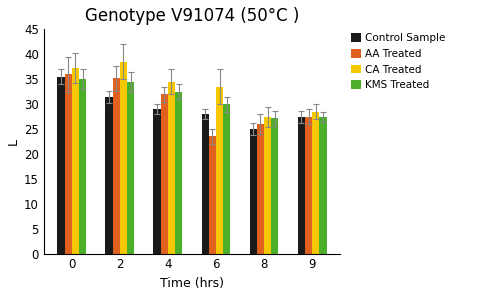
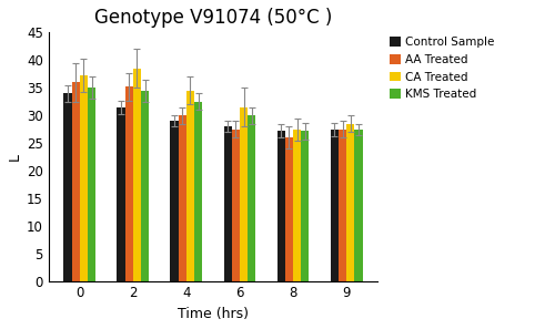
Control Sample/0: 35.5 -> 34.0
AA Treated/4: 32.0 -> 30.0
AA Treated/6: 23.5 -> 27.5
CA Treated/6: 33.5 -> 31.5
Control Sample/8: 25.0 -> 27.2
